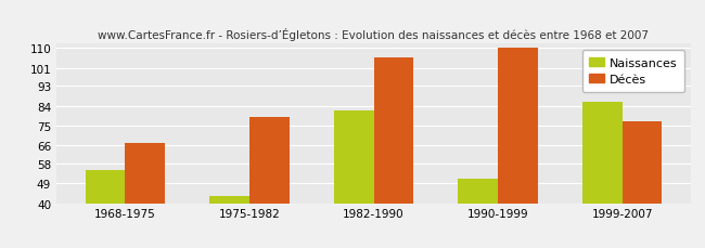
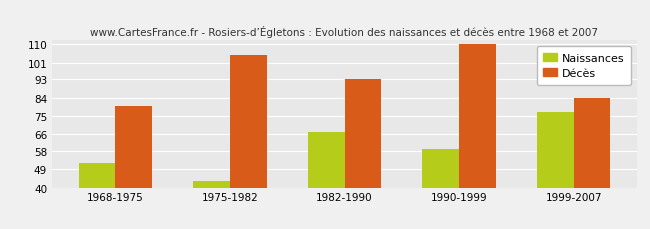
Naissances/1968-1975: 55 -> 52
Décès/1968-1975: 67 -> 80
Décès/1975-1982: 79 -> 105
Naissances/1982-1990: 82 -> 67
Décès/1982-1990: 106 -> 93
Naissances/1990-1999: 51 -> 59
Naissances/1999-2007: 86 -> 77
Décès/1999-2007: 77 -> 84
